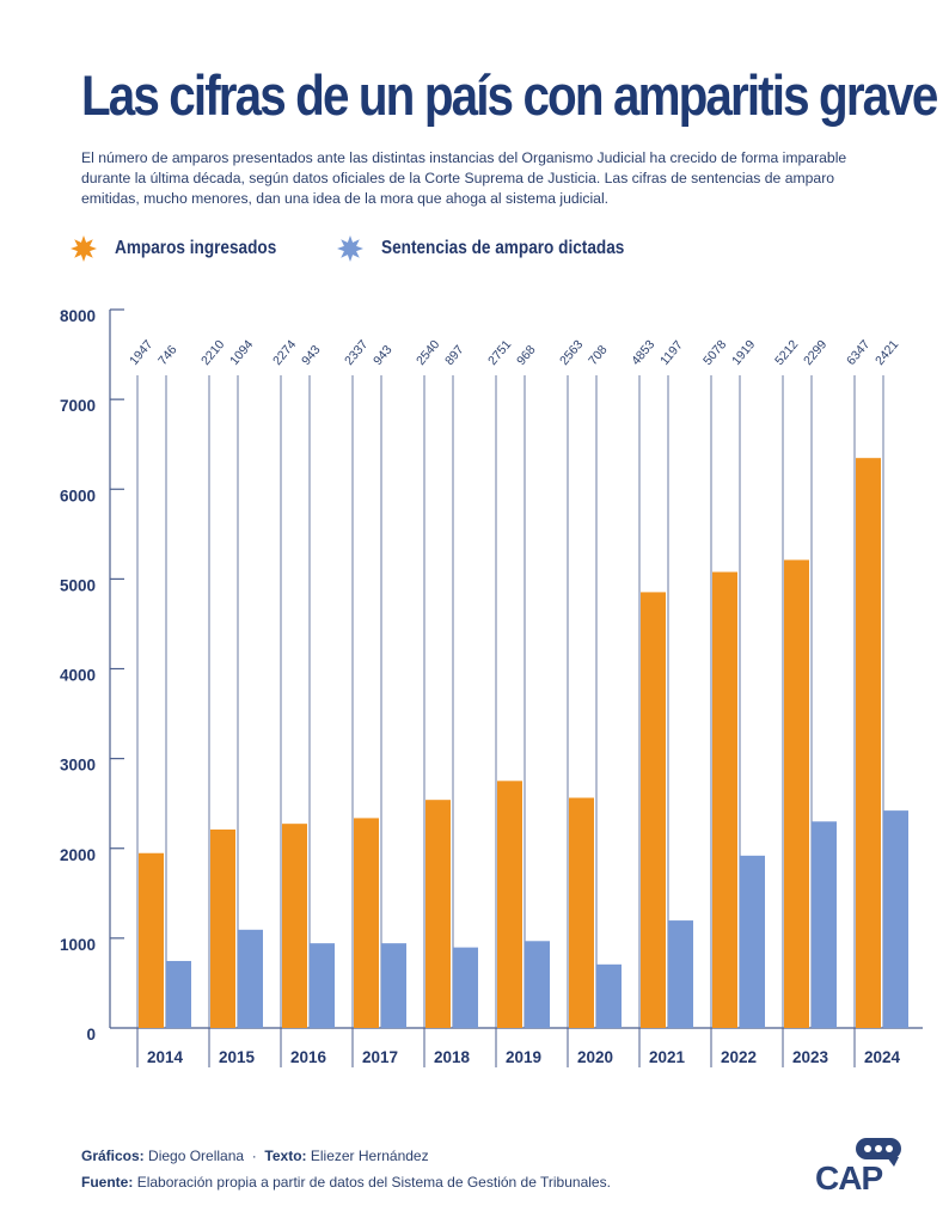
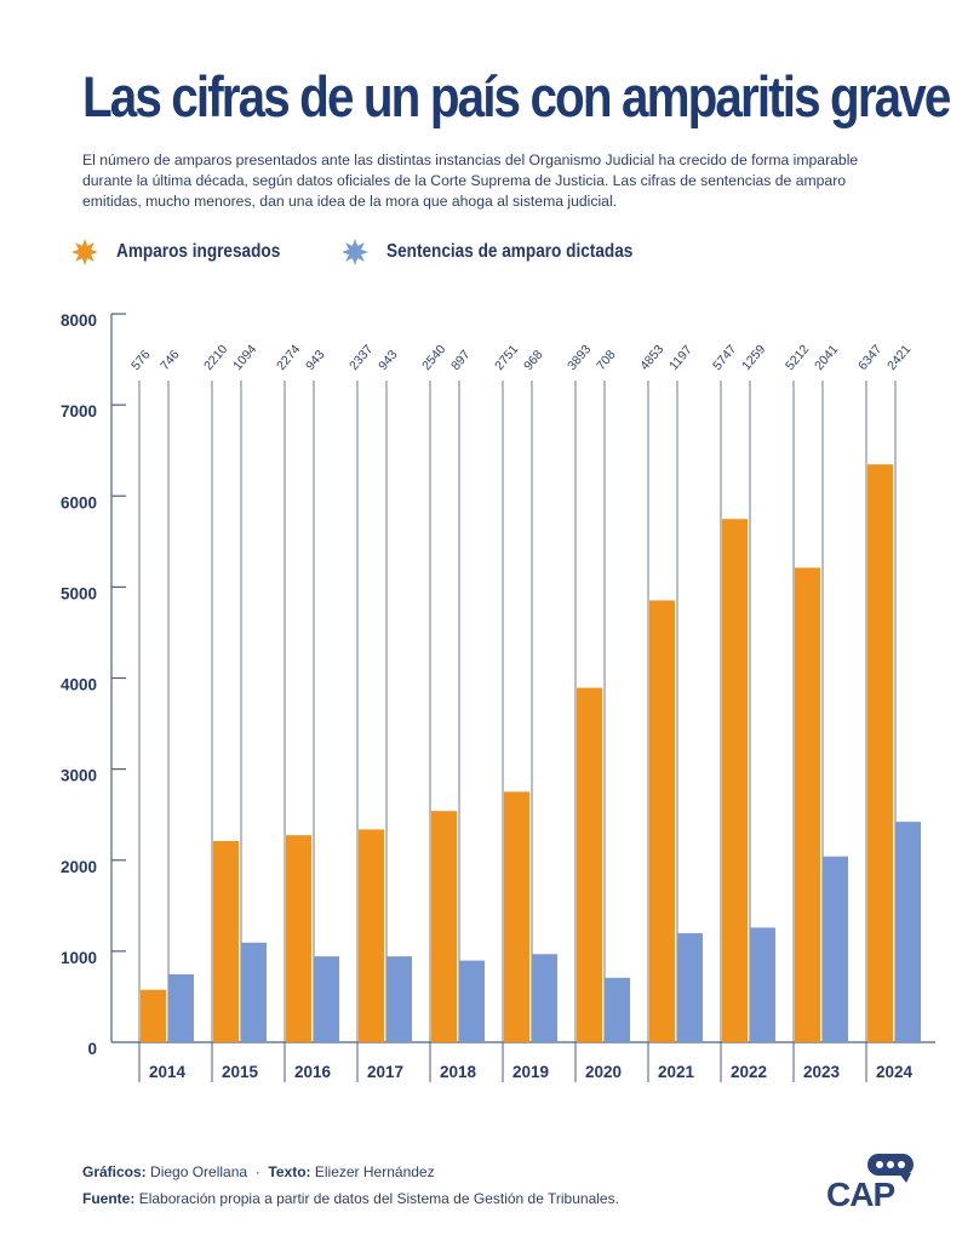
Amparos ingresados/2014: 1947 -> 576
Amparos ingresados/2020: 2563 -> 3893
Amparos ingresados/2022: 5078 -> 5747
Sentencias de amparo dictadas/2022: 1919 -> 1259
Sentencias de amparo dictadas/2023: 2299 -> 2041
